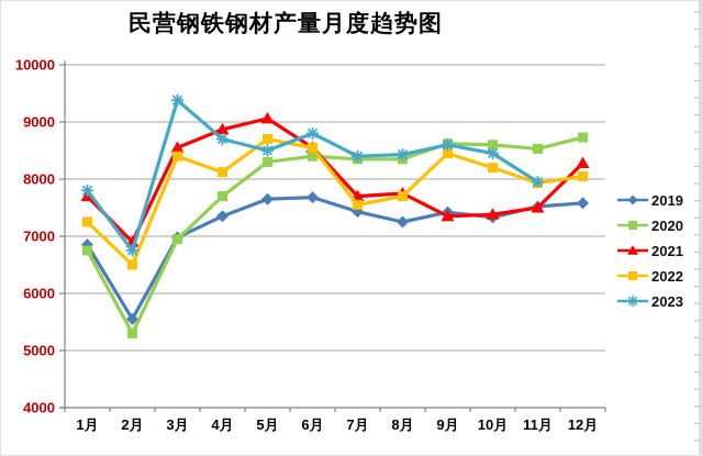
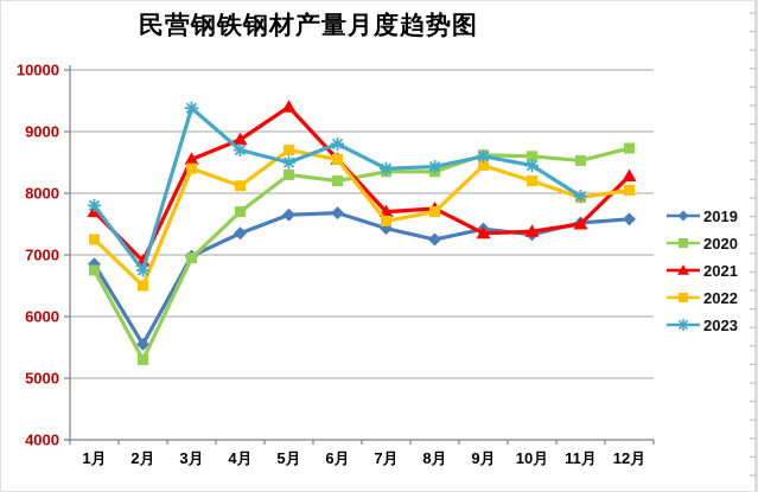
2021/5月: 9100 -> 9400
2020/6月: 8400 -> 8200
